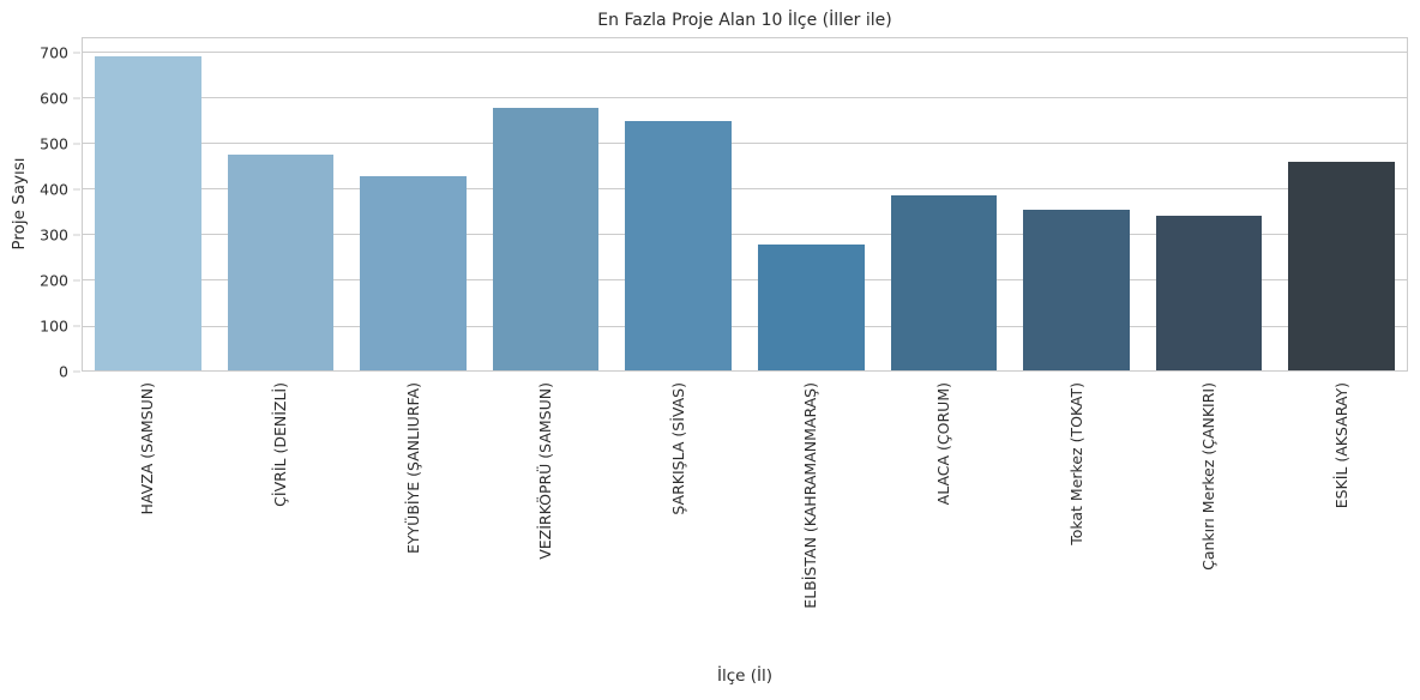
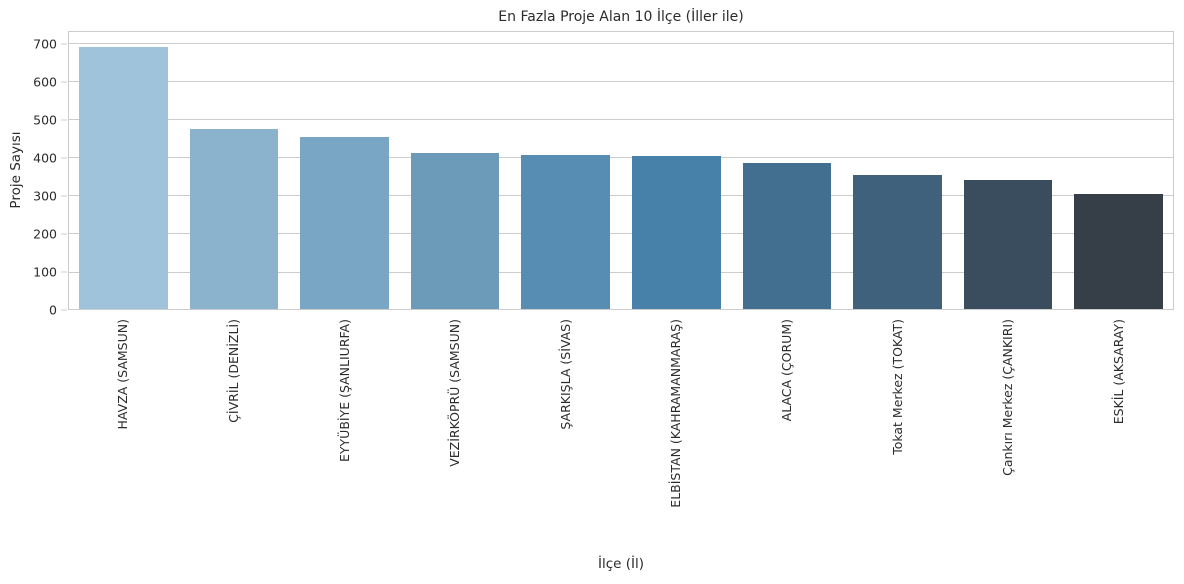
EYYÜBİYE (ŞANLIURFA): 430 -> 460
VEZİRKÖPRÜ (SAMSUN): 580 -> 410
ŞARKIŞLA (SİVAS): 550 -> 410
ELBİSTAN (KAHRAMANMARAŞ): 280 -> 400
ESKİL (AKSARAY): 460 -> 300
